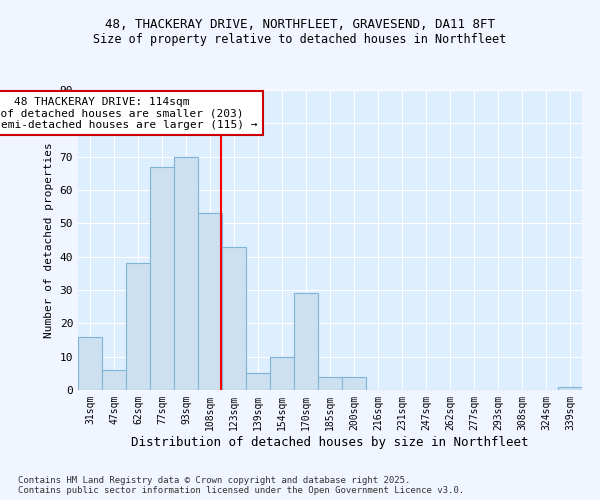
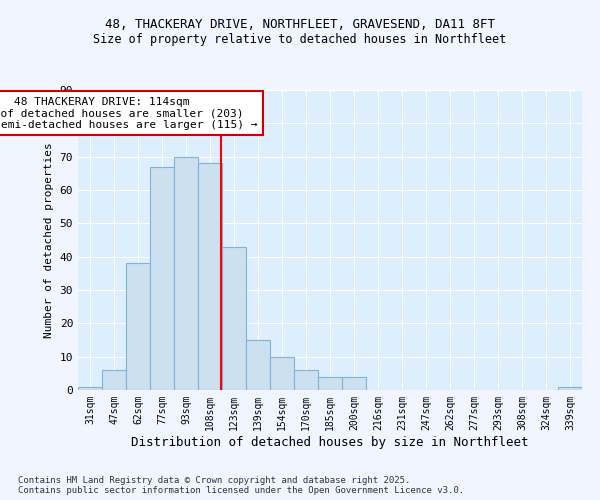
31sqm: 16 -> 1
108sqm: 53 -> 68
139sqm: 5 -> 15
170sqm: 29 -> 6
